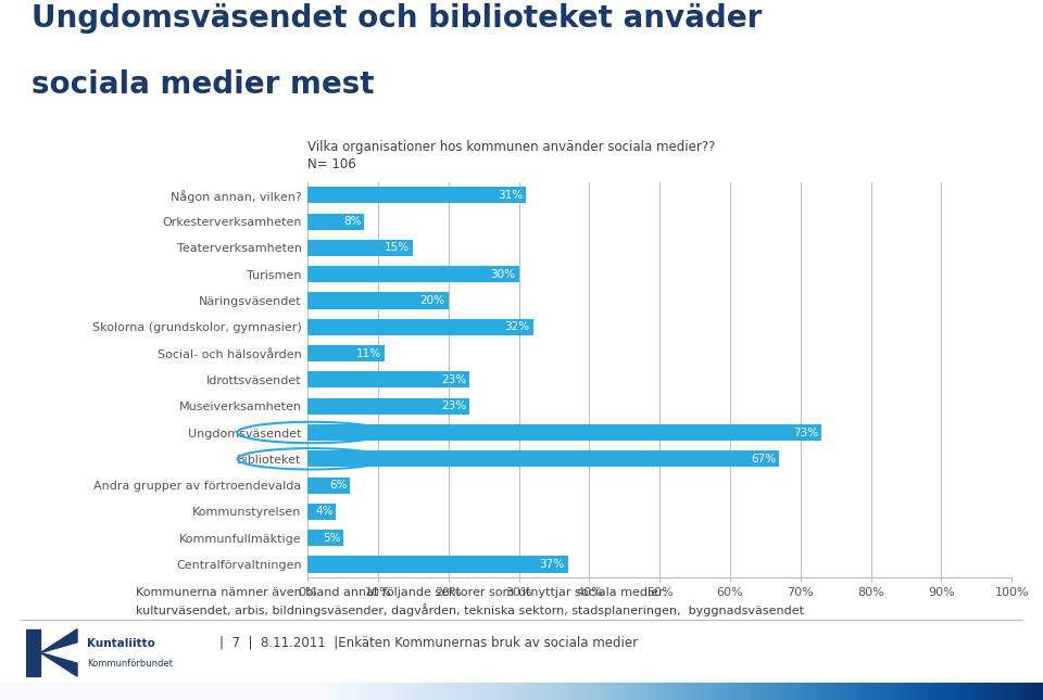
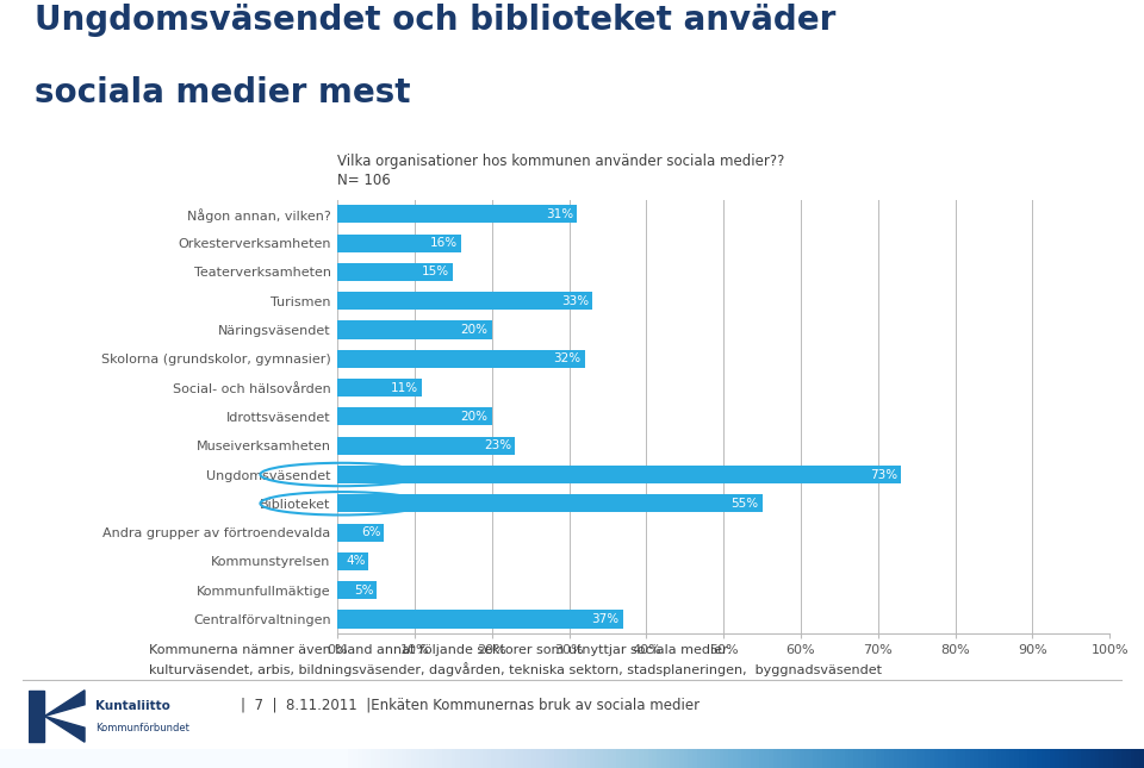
Orkesterverksamheten: 8% -> 16%
Turismen: 30% -> 33%
Idrottsväsendet: 23% -> 20%
Biblioteket: 67% -> 55%
